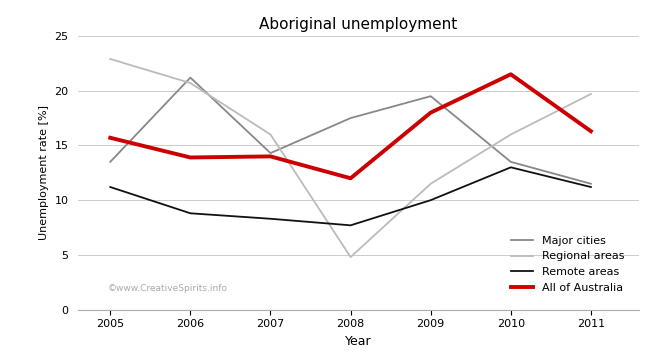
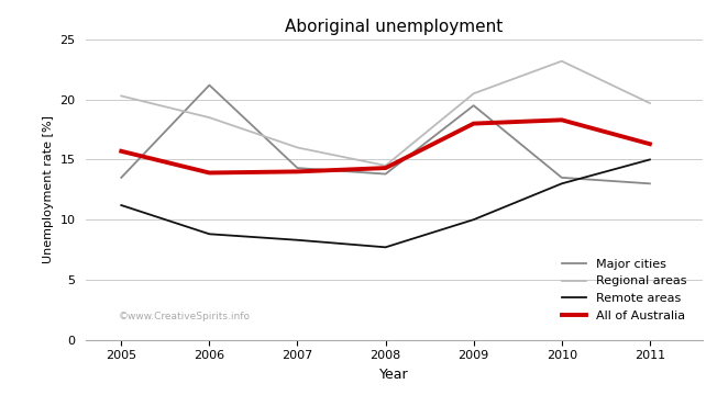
Regional areas/2005: 22.9 -> 20.3
Regional areas/2006: 20.7 -> 18.5
Major cities/2008: 17.5 -> 13.8
Regional areas/2008: 4.8 -> 14.5
All of Australia/2008: 12.0 -> 14.3
Regional areas/2009: 11.5 -> 20.5
Regional areas/2010: 16.0 -> 23.2
All of Australia/2010: 21.5 -> 18.3
Major cities/2011: 11.5 -> 13.0
Remote areas/2011: 11.2 -> 15.0
